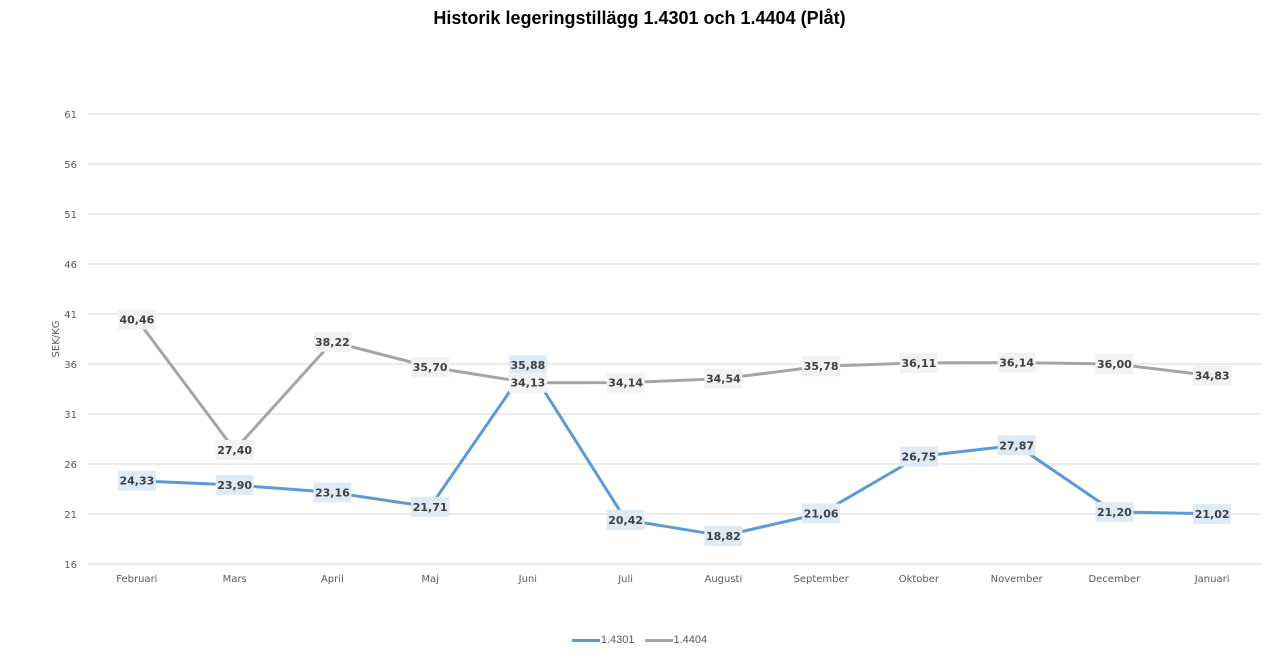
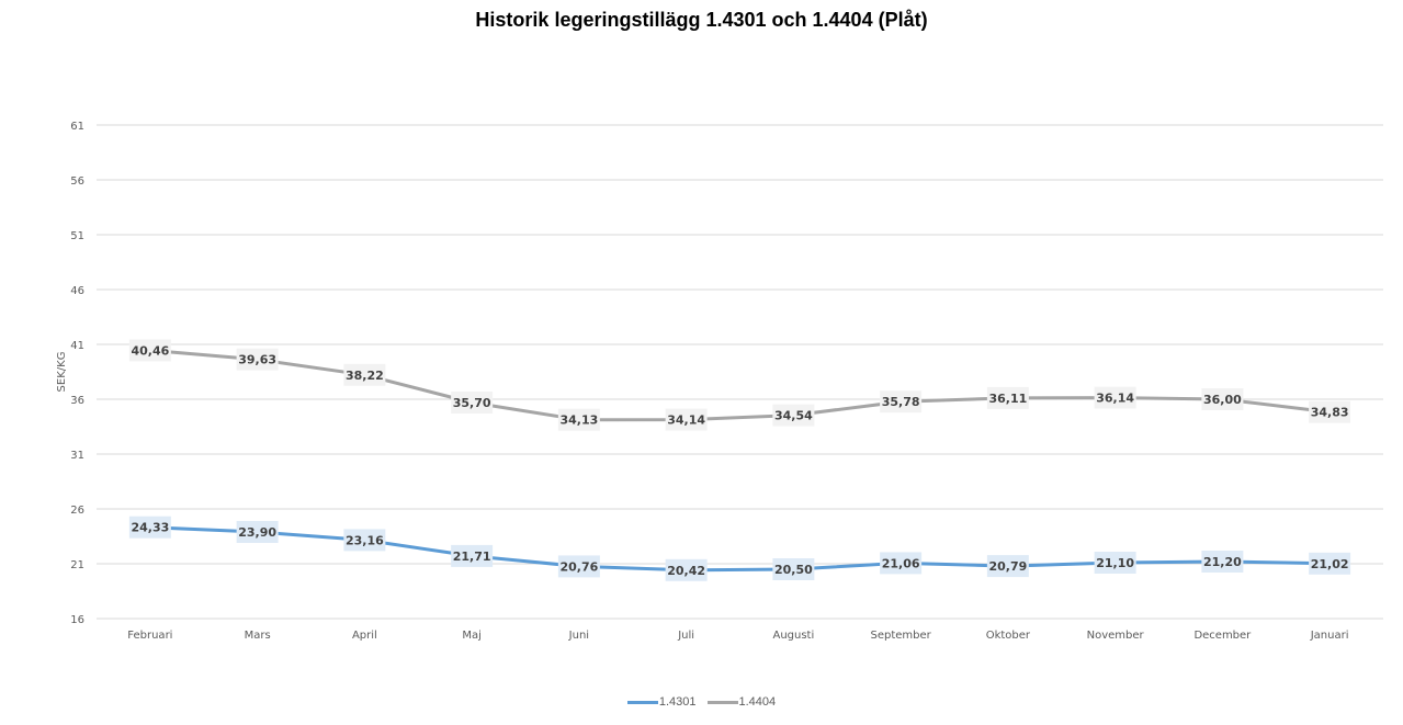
1.4404/Mars: 27,40 -> 39,63
1.4301/Juni: 35,88 -> 20,76
1.4301/Augusti: 18,82 -> 20,50
1.4301/Oktober: 26,75 -> 20,79
1.4301/November: 27,87 -> 21,10
